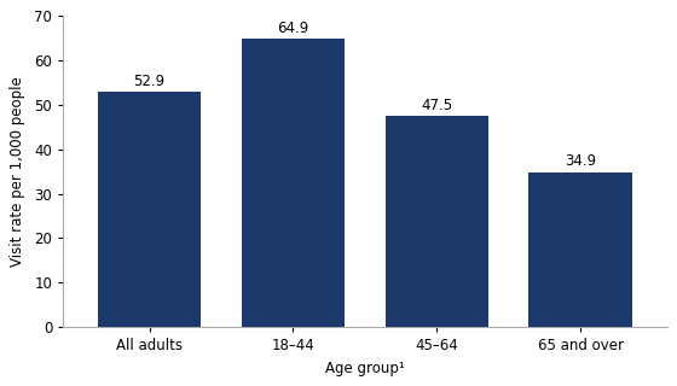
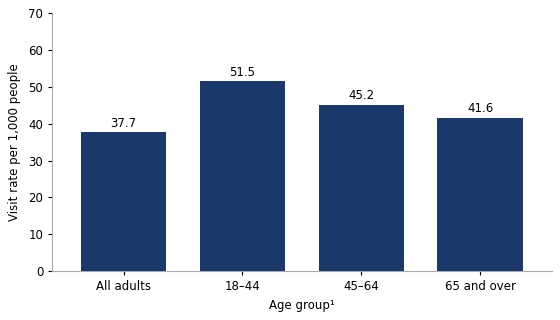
All adults: 52.9 -> 37.7
18–44: 64.9 -> 51.5
45–64: 47.5 -> 45.2
65 and over: 34.9 -> 41.6
